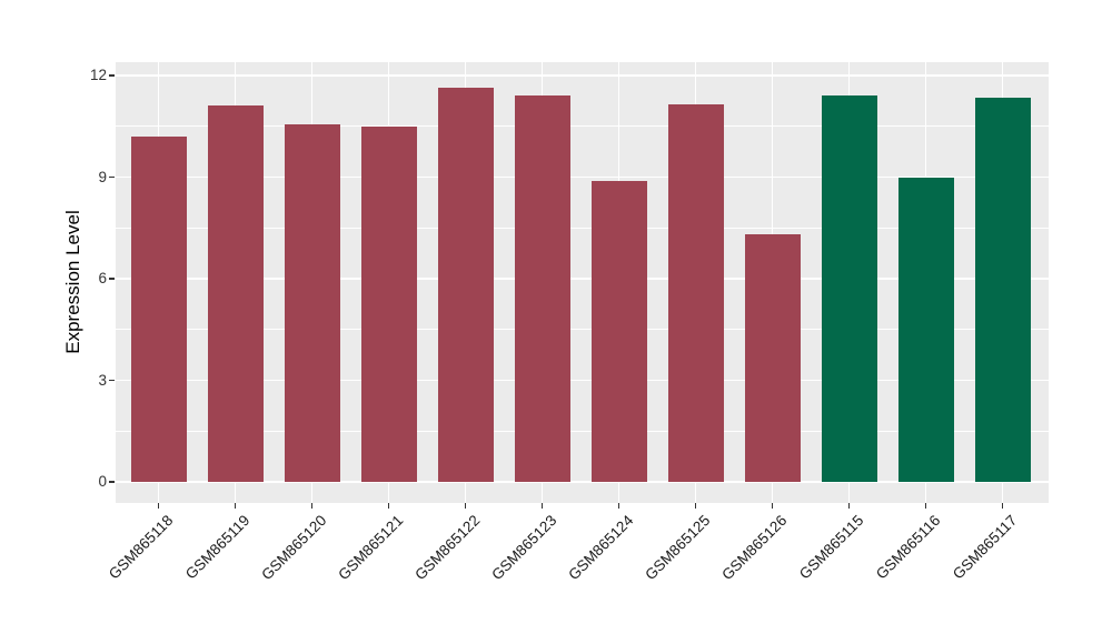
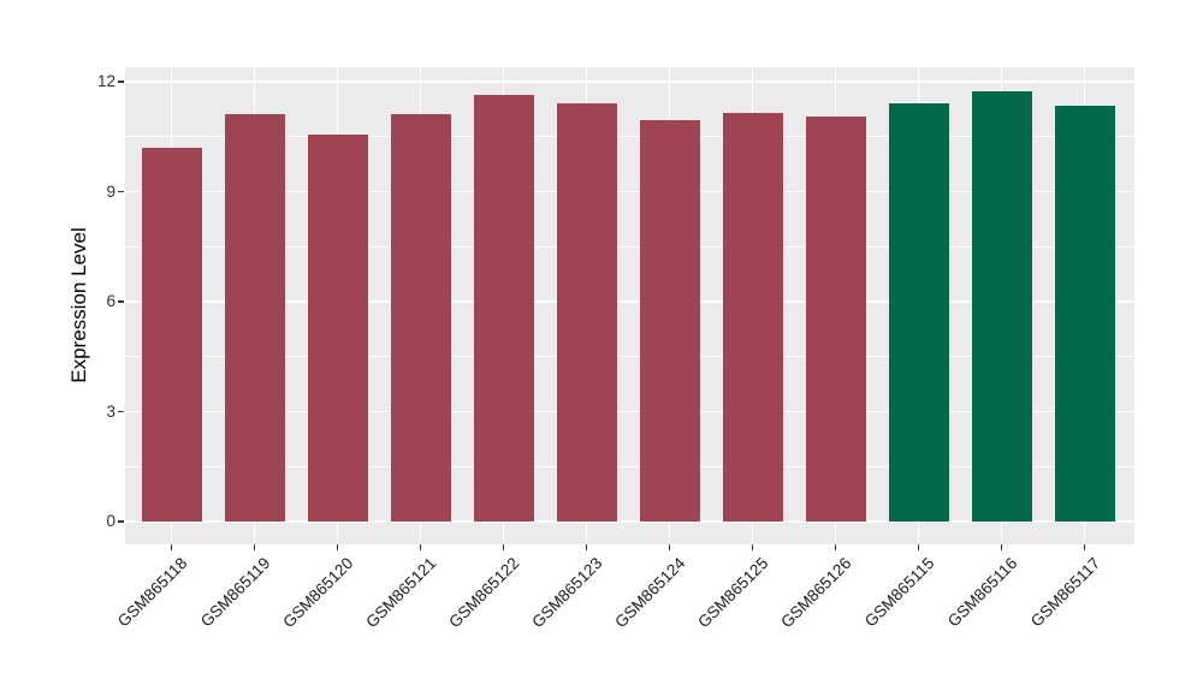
GSM865121: 10.5 -> 11.1
GSM865124: 8.9 -> 10.9
GSM865126: 7.3 -> 11.1
GSM865116: 9.0 -> 11.8
